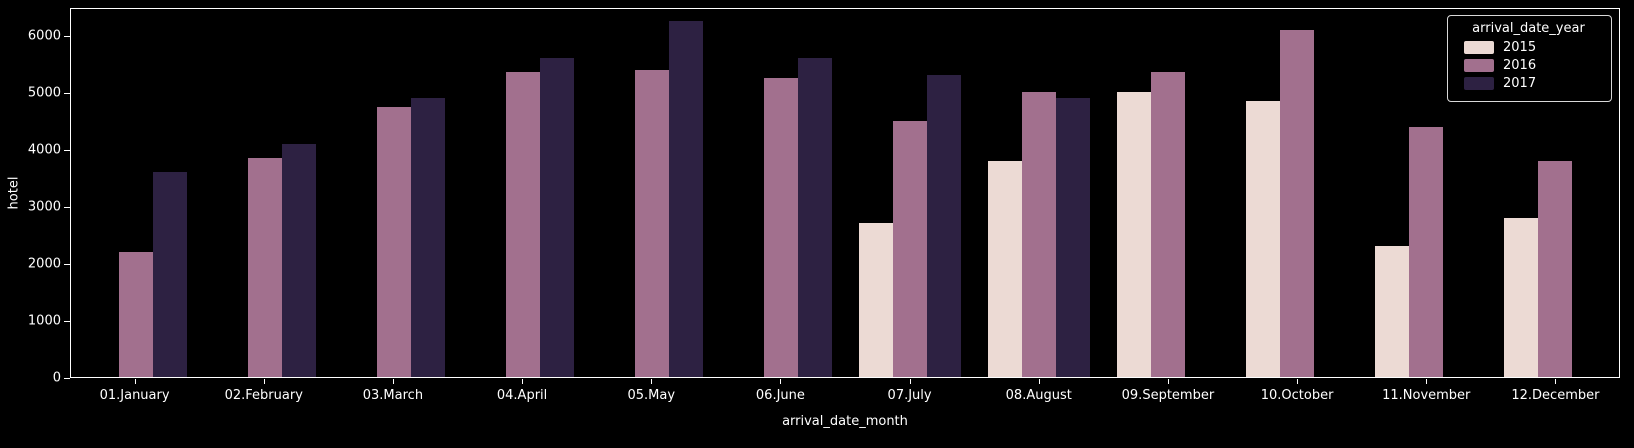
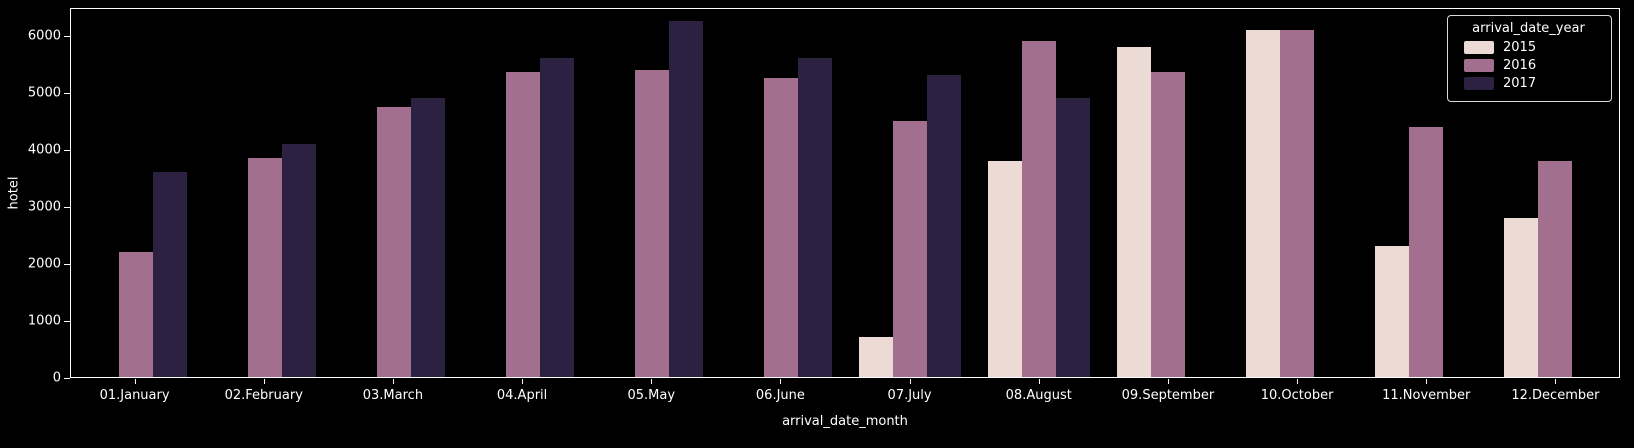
2015/07.July: 2700 -> 700
2016/08.August: 5000 -> 5900
2015/09.September: 5000 -> 5800
2015/10.October: 4800 -> 6100
